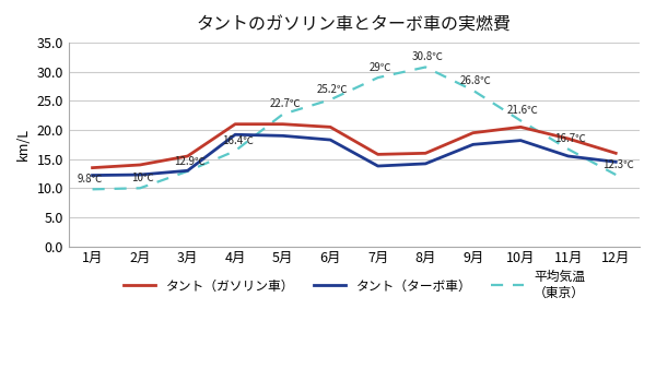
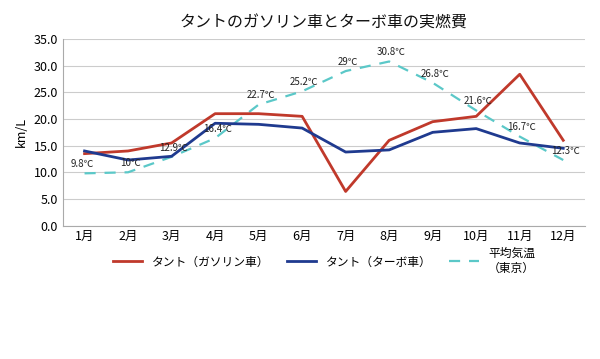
タント（ターボ車）/1月: 12.2 -> 14.0
タント（ガソリン車）/7月: 15.8 -> 6.4
タント（ガソリン車）/11月: 18.5 -> 28.4
